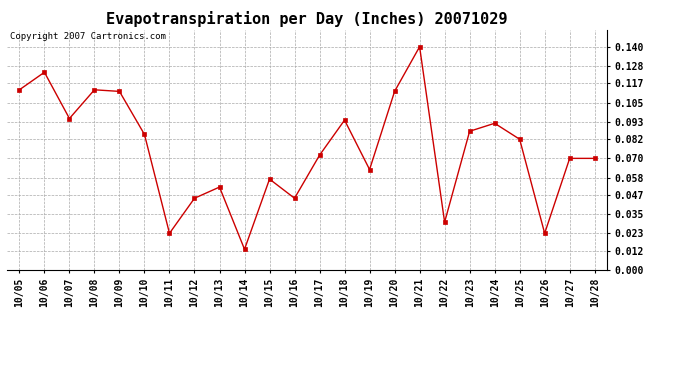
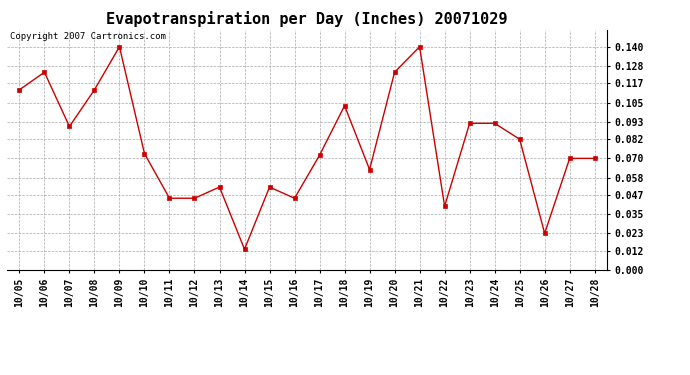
10/07: 0.095 -> 0.090
10/09: 0.112 -> 0.140
10/10: 0.085 -> 0.073
10/11: 0.023 -> 0.045
10/15: 0.057 -> 0.052
10/18: 0.094 -> 0.103
10/20: 0.112 -> 0.124
10/22: 0.030 -> 0.040
10/23: 0.087 -> 0.092
